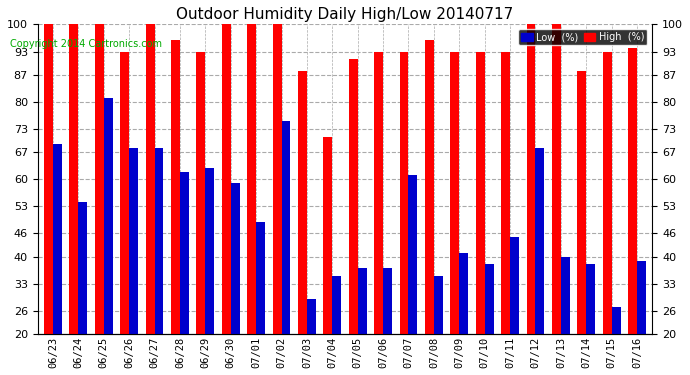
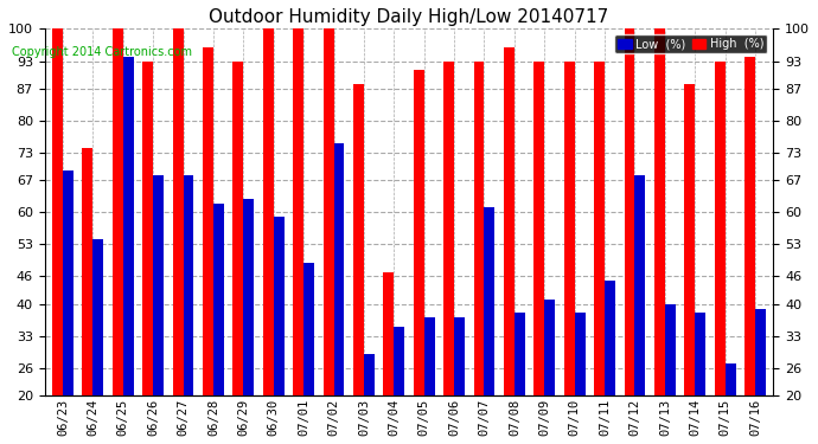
High (%)/06/24: 100 -> 74
Low (%)/06/25: 81 -> 94
High (%)/07/04: 71 -> 47
Low (%)/07/08: 35 -> 38
